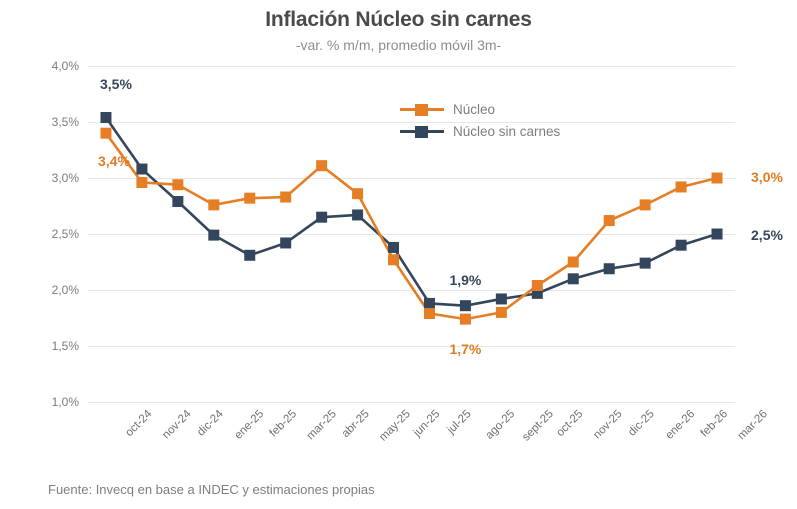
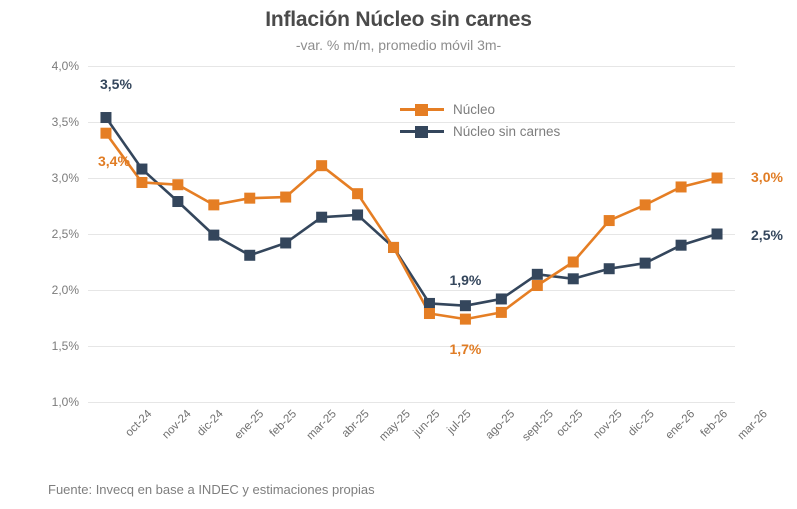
Núcleo/jun-25: 2,27% -> 2,38%
Núcleo sin carnes/oct-25: 1,97% -> 2,14%
